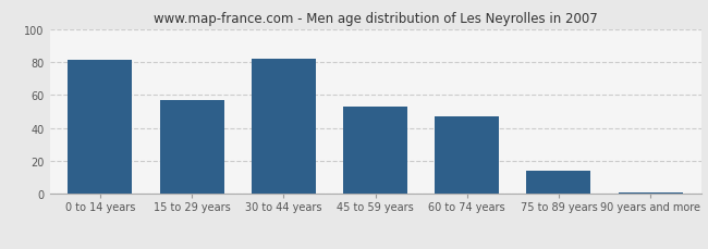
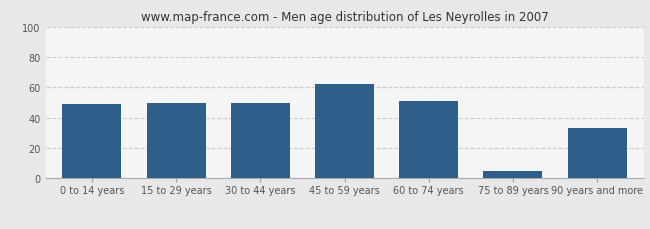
0 to 14 years: 81 -> 49
15 to 29 years: 57 -> 50
30 to 44 years: 82 -> 50
45 to 59 years: 53 -> 62
60 to 74 years: 47 -> 51
75 to 89 years: 14 -> 5
90 years and more: 1 -> 33
